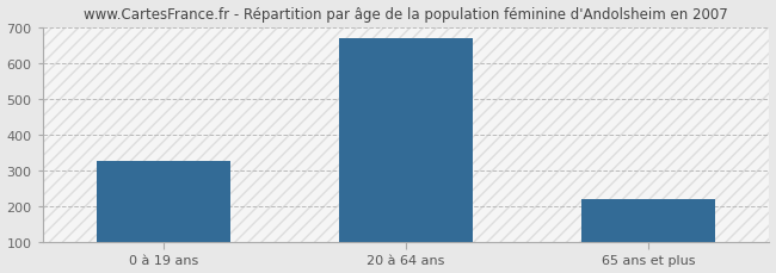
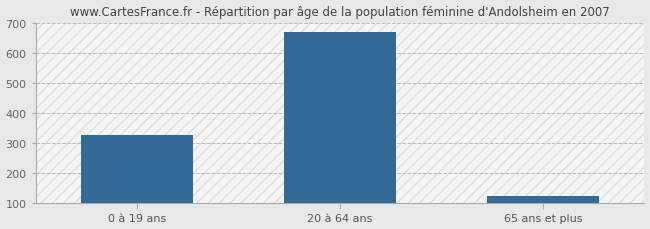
65 ans et plus: 220 -> 125
